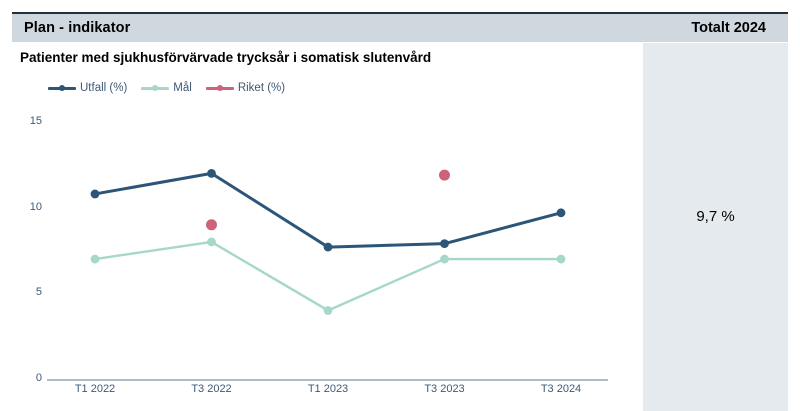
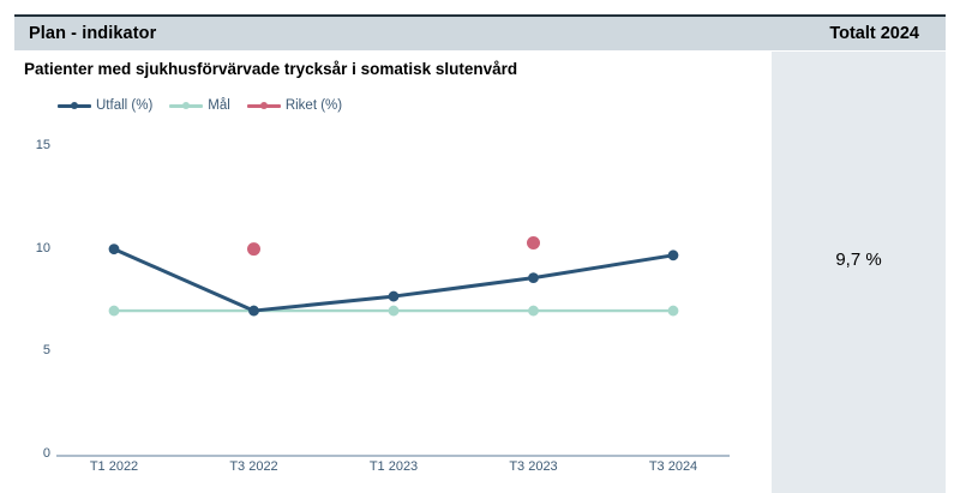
Utfall (%)/T1 2022: 10.8 -> 10.0
Utfall (%)/T3 2022: 12.0 -> 7.0
Mål/T3 2022: 8 -> 7
Riket (%)/T3 2022: 9.0 -> 10.0
Mål/T1 2023: 4 -> 7
Utfall (%)/T3 2023: 7.9 -> 8.6
Riket (%)/T3 2023: 11.9 -> 10.3
